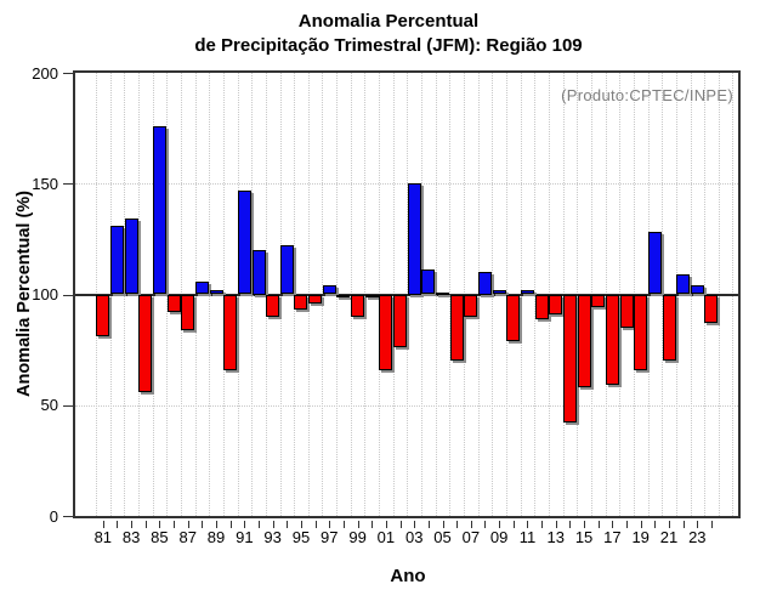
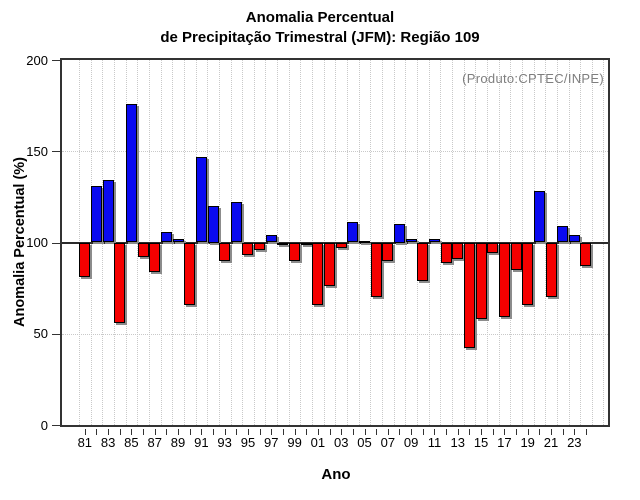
03: 150 -> 97
